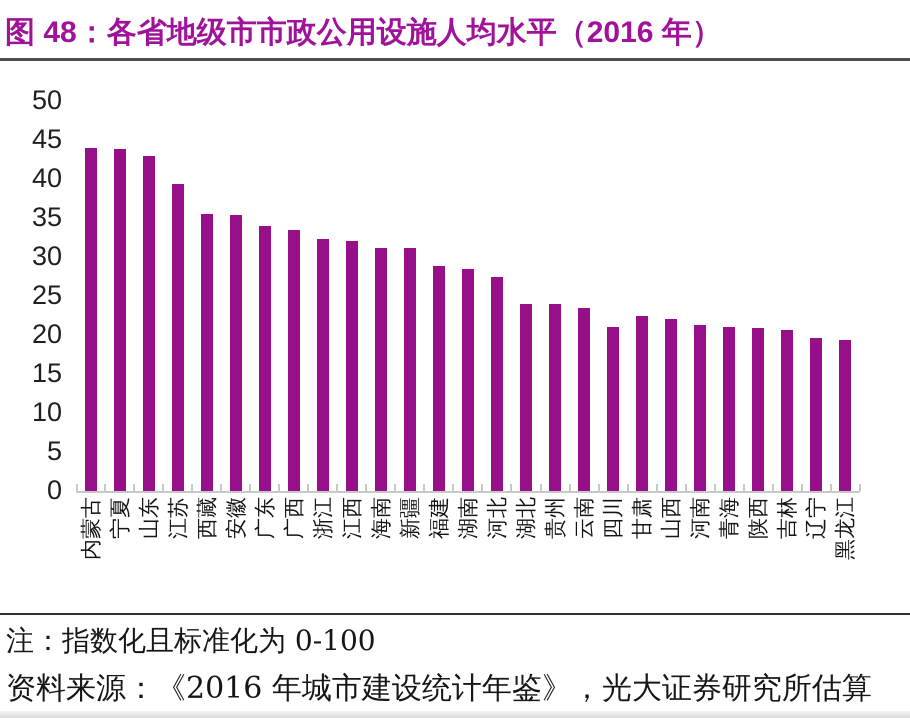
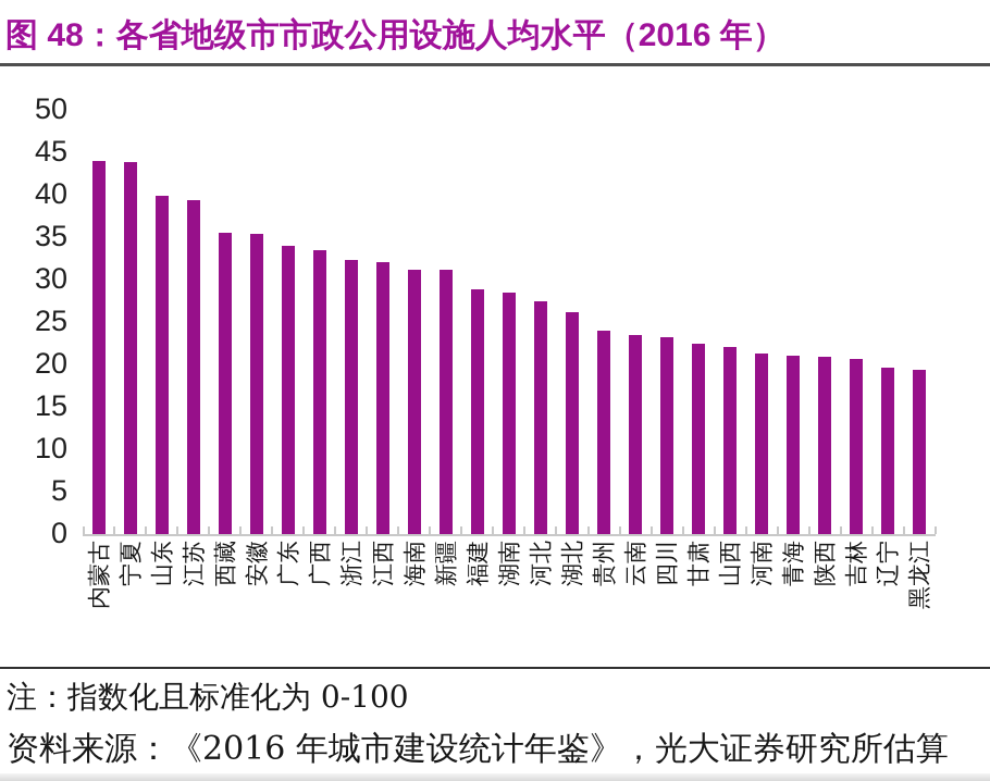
山东: 43 -> 40
湖北: 24 -> 26
四川: 21 -> 23
